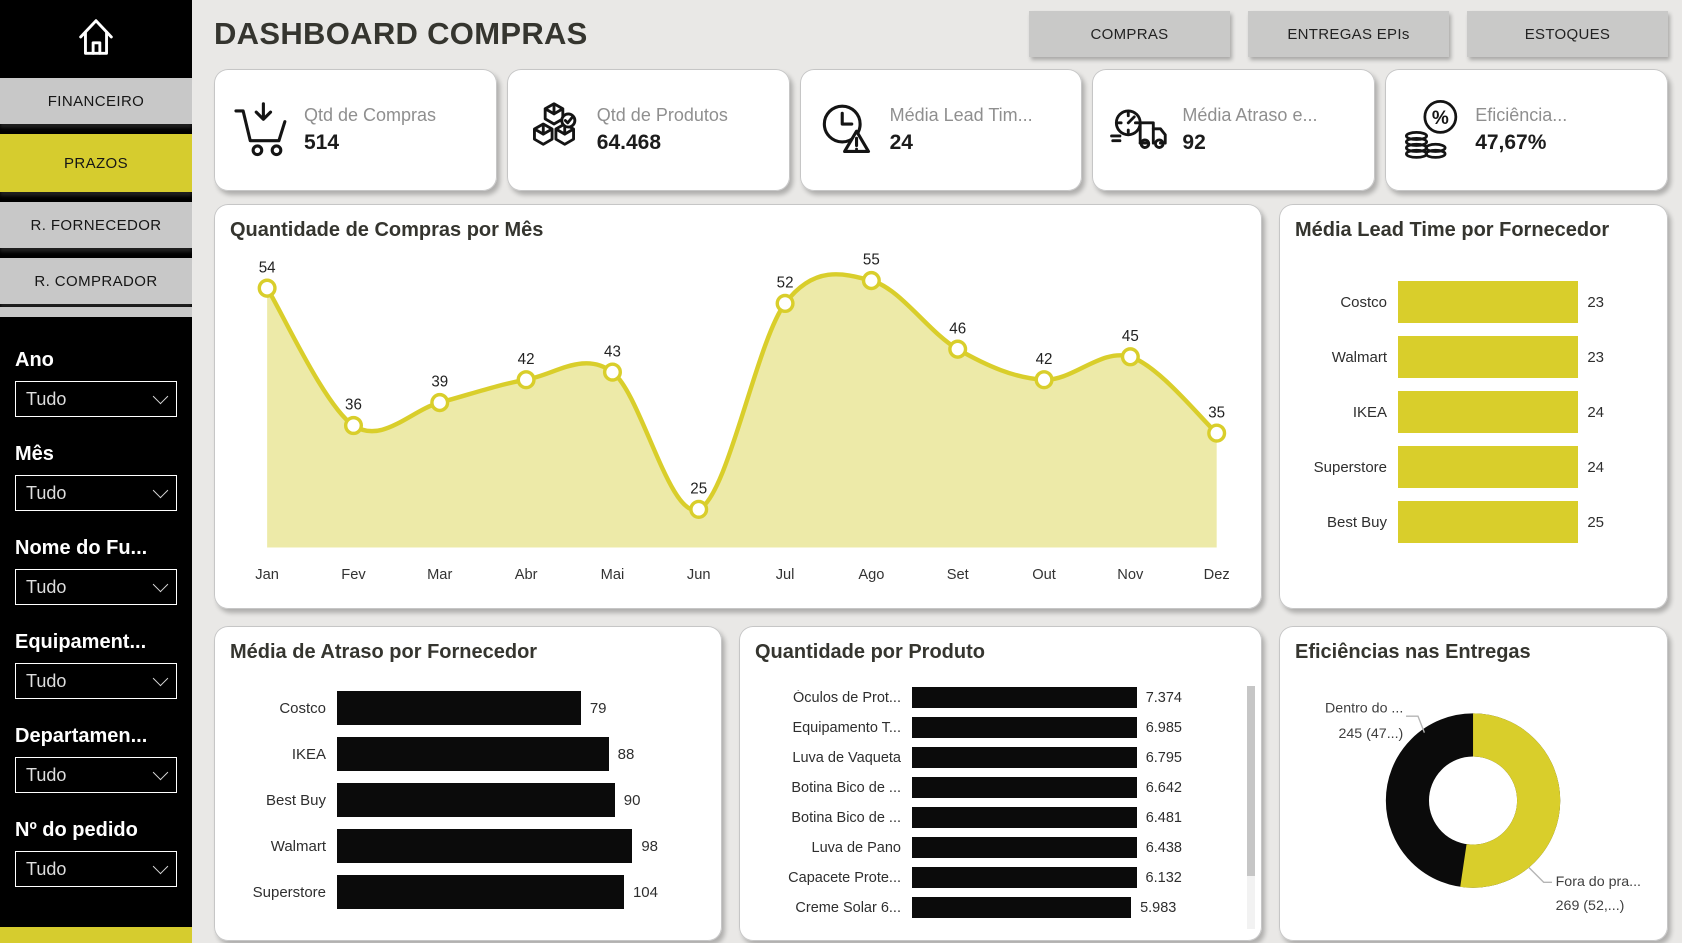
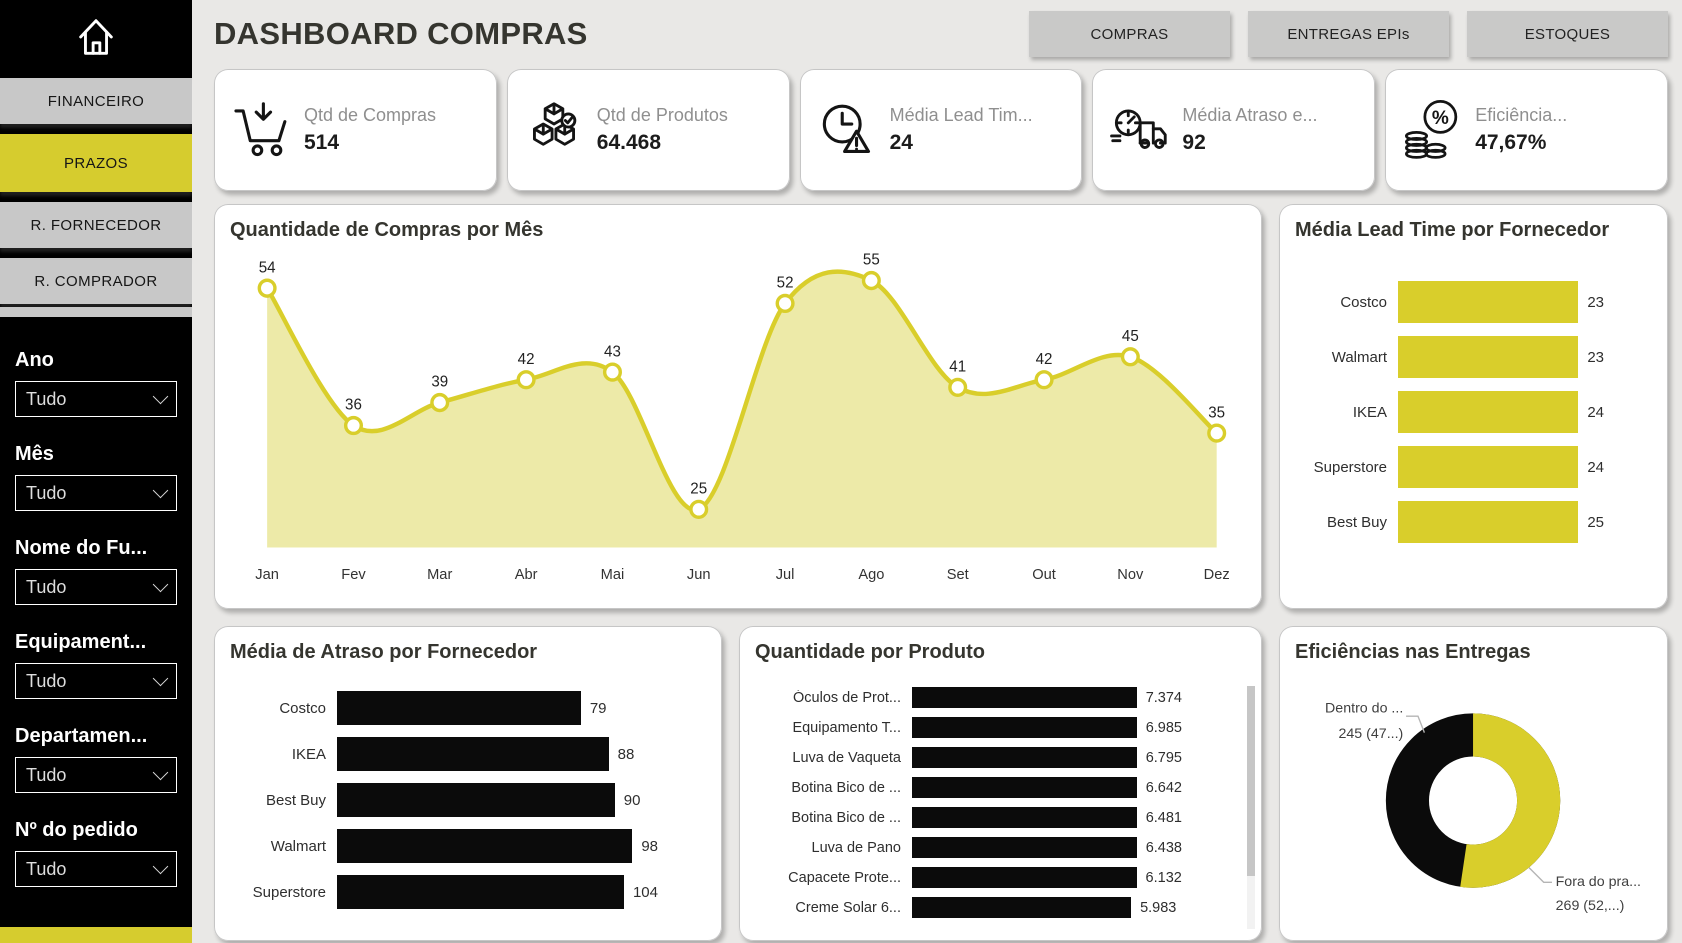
Quantidade de Compras por Mês/Set: 46 -> 41
